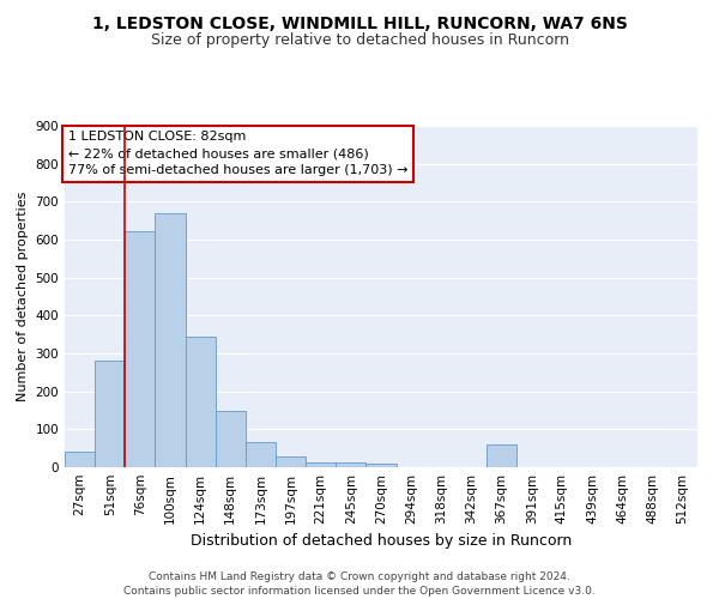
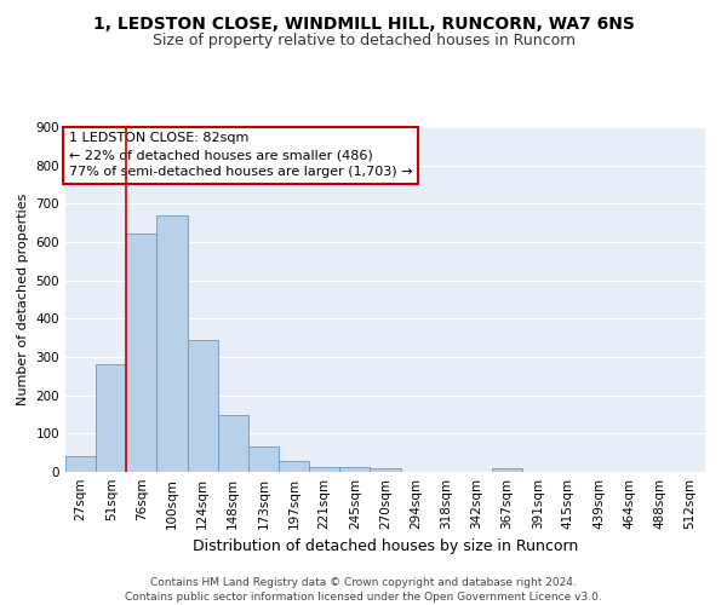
367sqm: 60 -> 8
